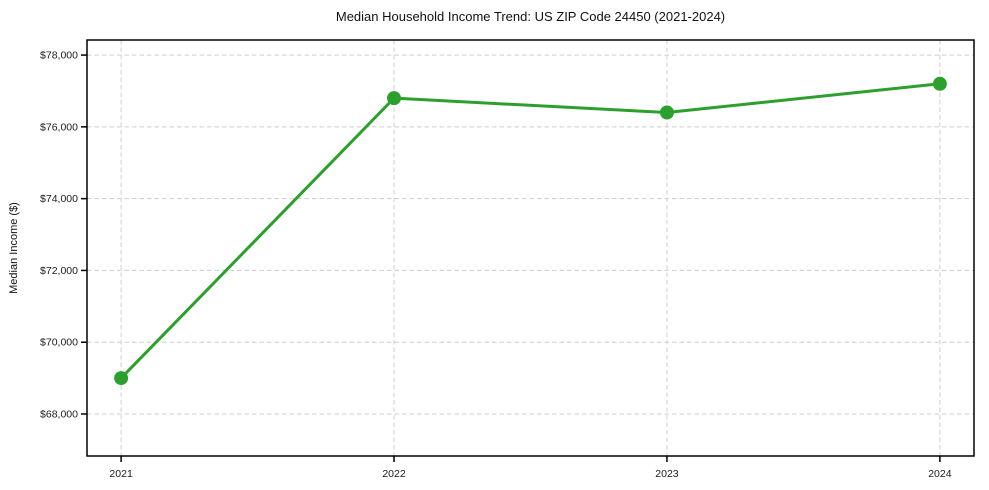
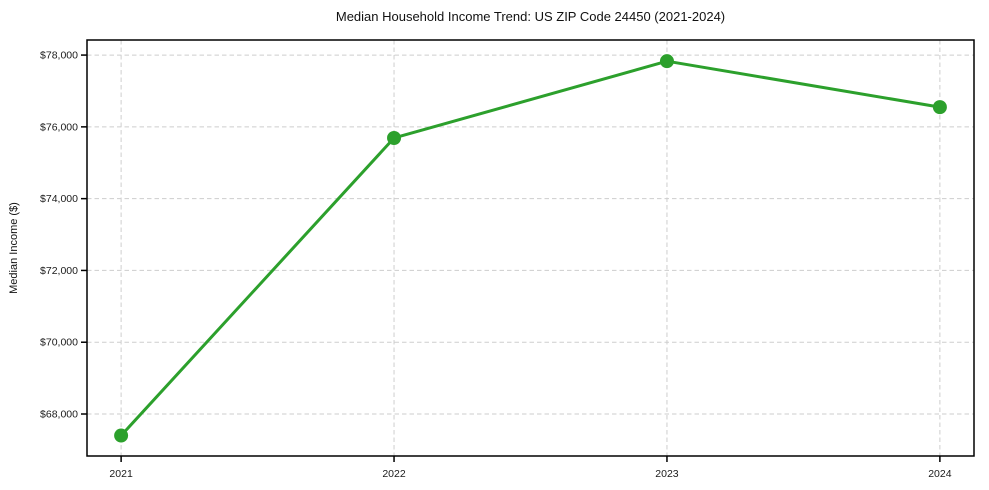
2021: $69000 -> $67400
2022: $76800 -> $75700
2023: $76400 -> $77800
2024: $77200 -> $76600
